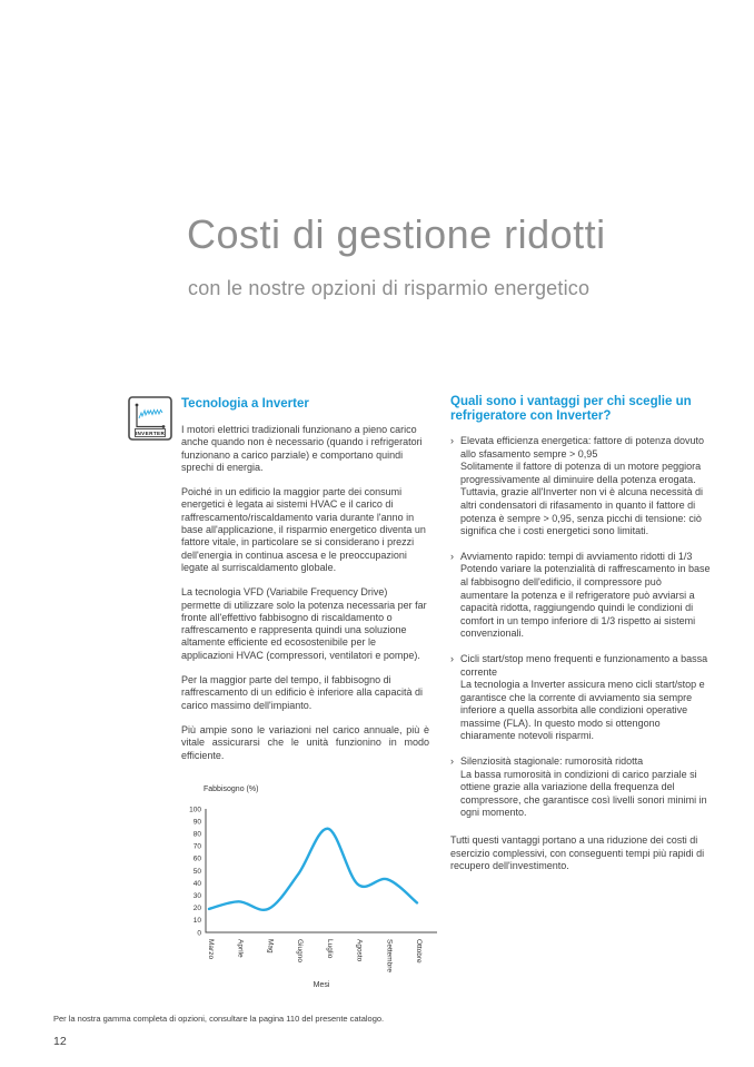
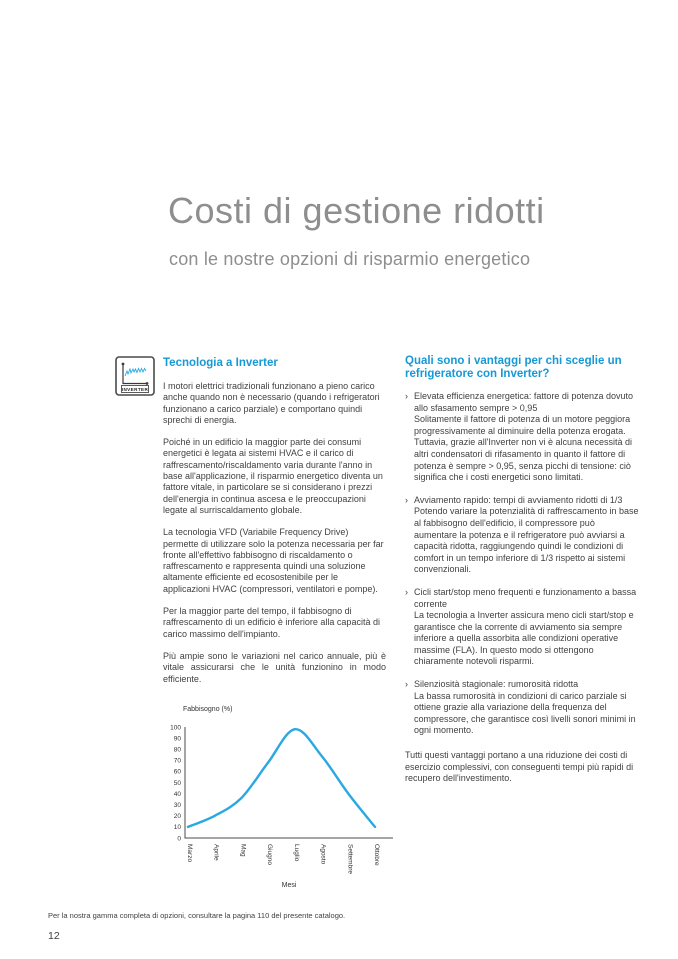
Marzo: 19 -> 10
Aprile: 25 -> 20
Mag: 19 -> 36
Giugno: 47 -> 68
Luglio: 84 -> 98
Agosto: 39 -> 74
Settembre: 43 -> 40
Ottobre: 24 -> 10
